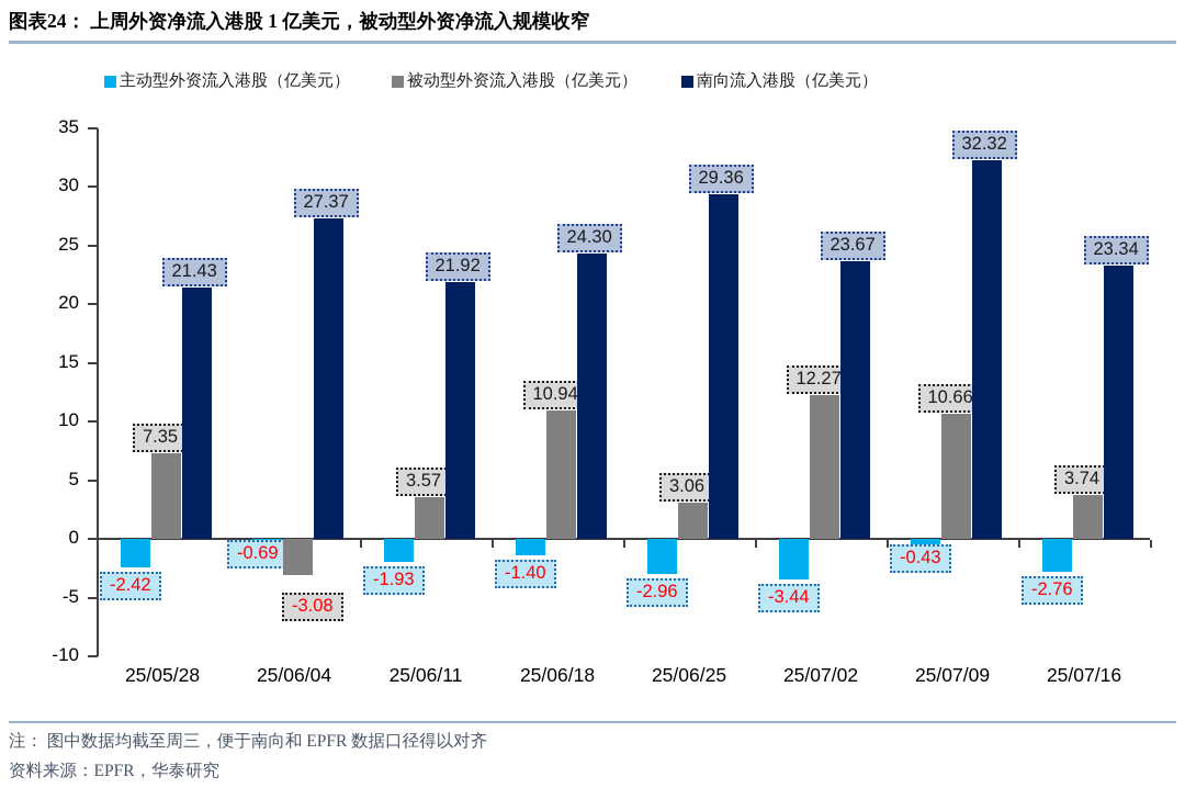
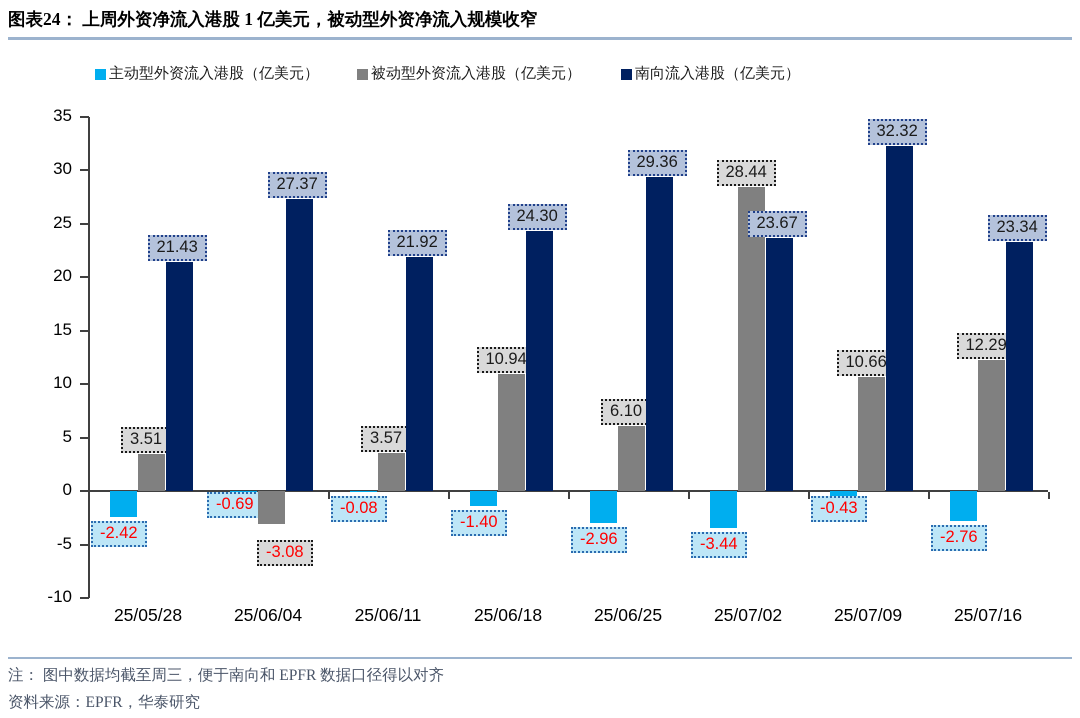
被动型外资流入港股（亿美元）/25/05/28: 7.35 -> 3.51
主动型外资流入港股（亿美元）/25/06/11: -1.93 -> -0.08
被动型外资流入港股（亿美元）/25/06/25: 3.06 -> 6.10
被动型外资流入港股（亿美元）/25/07/02: 12.27 -> 28.44
被动型外资流入港股（亿美元）/25/07/16: 3.74 -> 12.29
